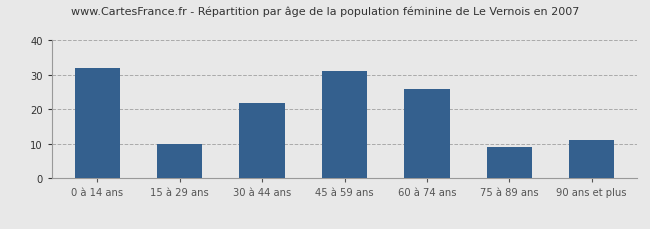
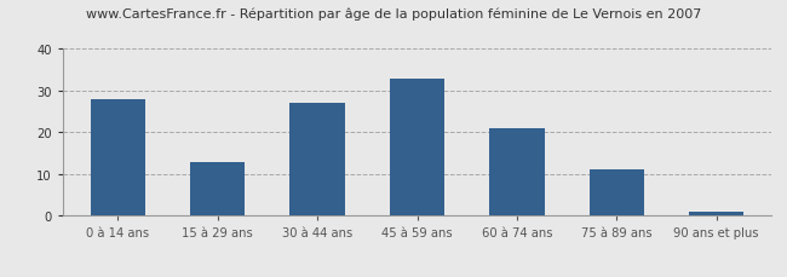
0 à 14 ans: 32 -> 28
15 à 29 ans: 10 -> 13
30 à 44 ans: 22 -> 27
45 à 59 ans: 31 -> 33
60 à 74 ans: 26 -> 21
75 à 89 ans: 9 -> 11
90 ans et plus: 11 -> 1
